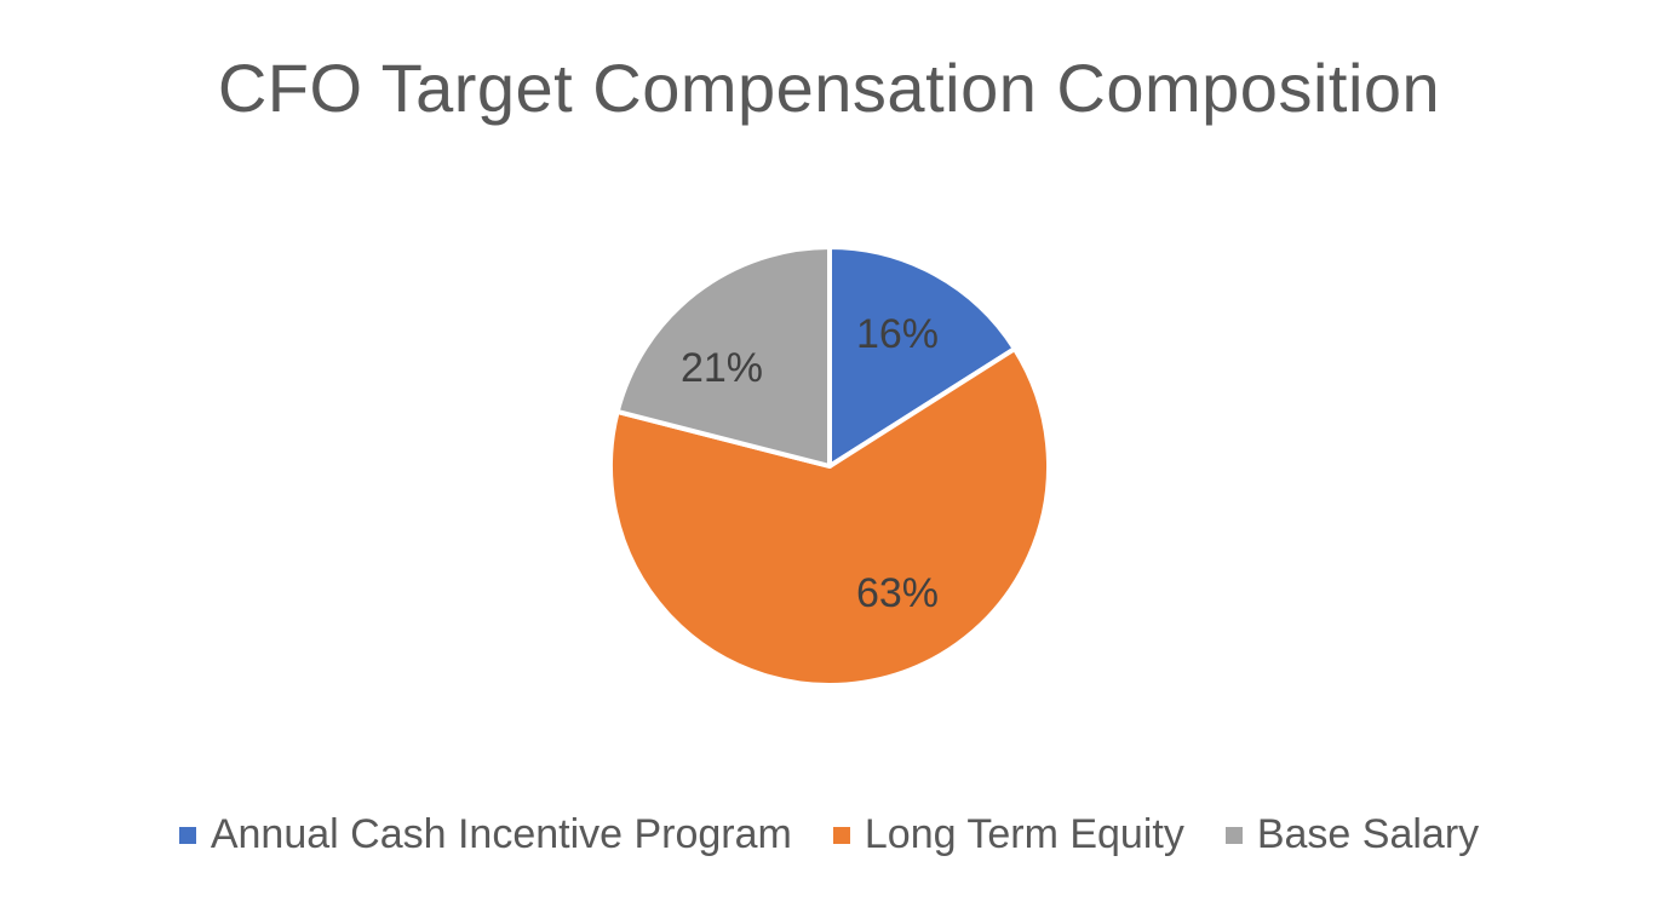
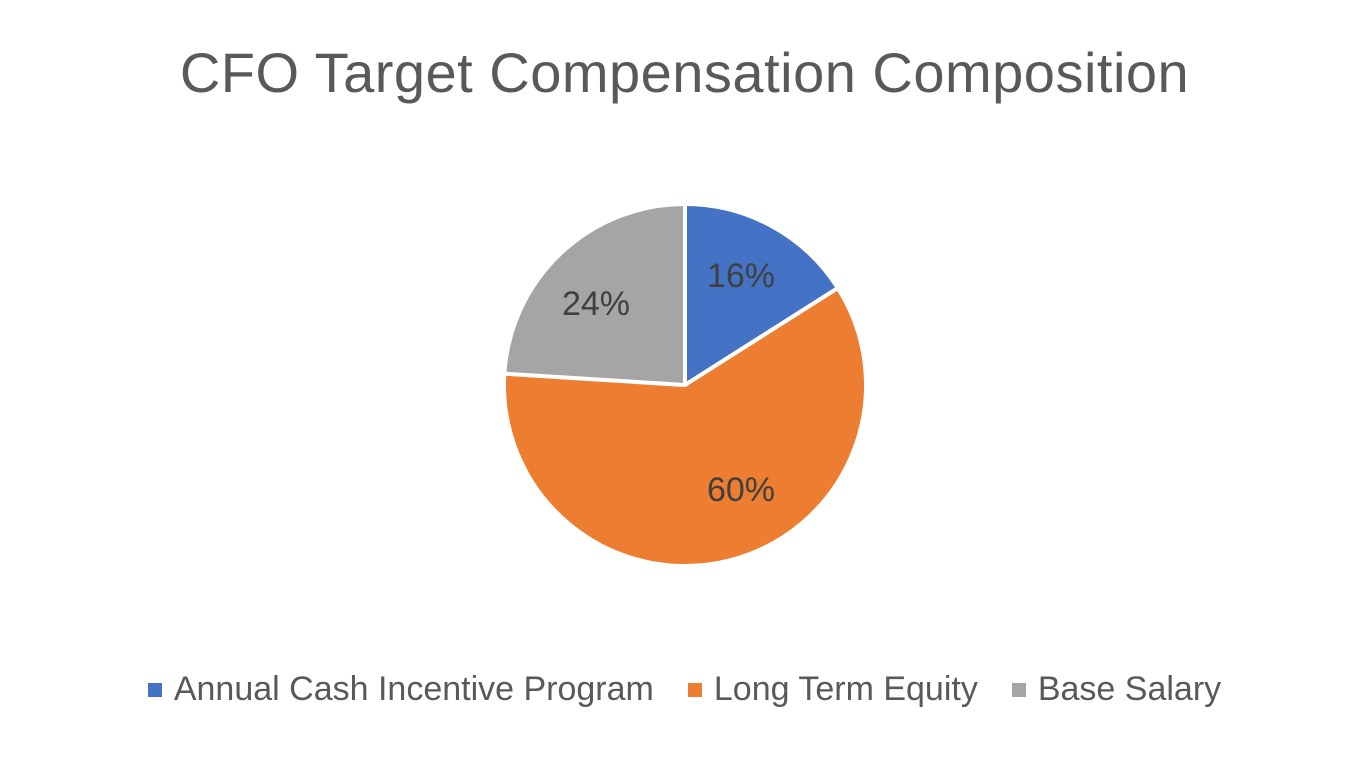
Long Term Equity: 63% -> 60%
Base Salary: 21% -> 24%
